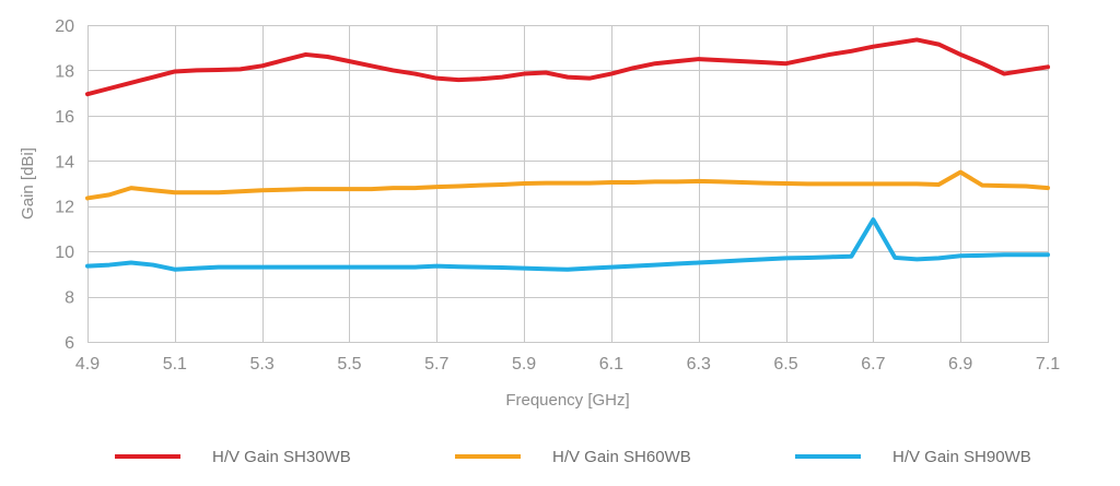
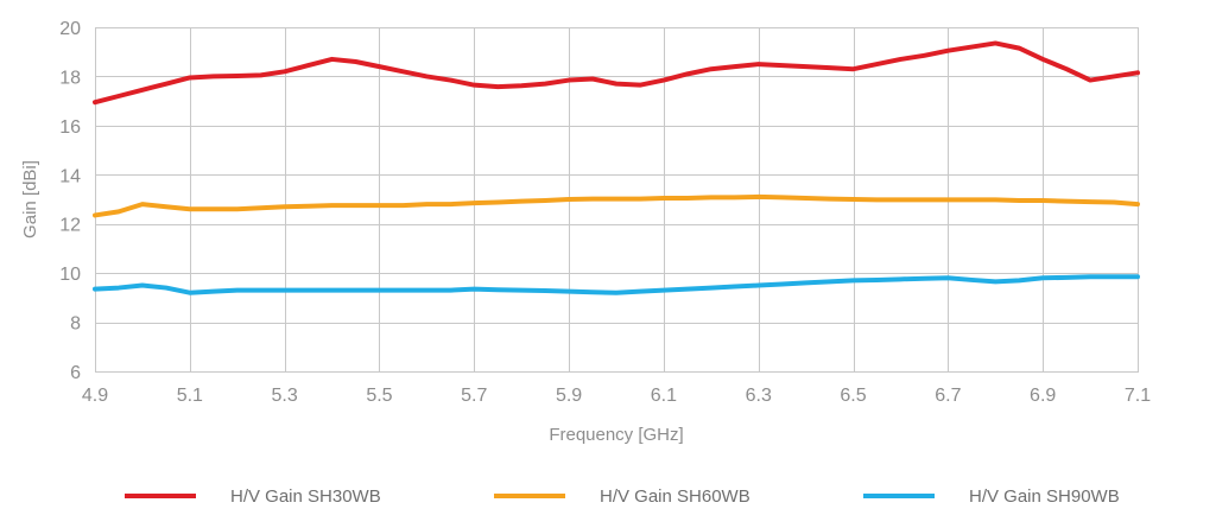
H/V Gain SH90WB/6.7: 11.4 -> 9.8
H/V Gain SH60WB/6.9: 13.5 -> 12.9
